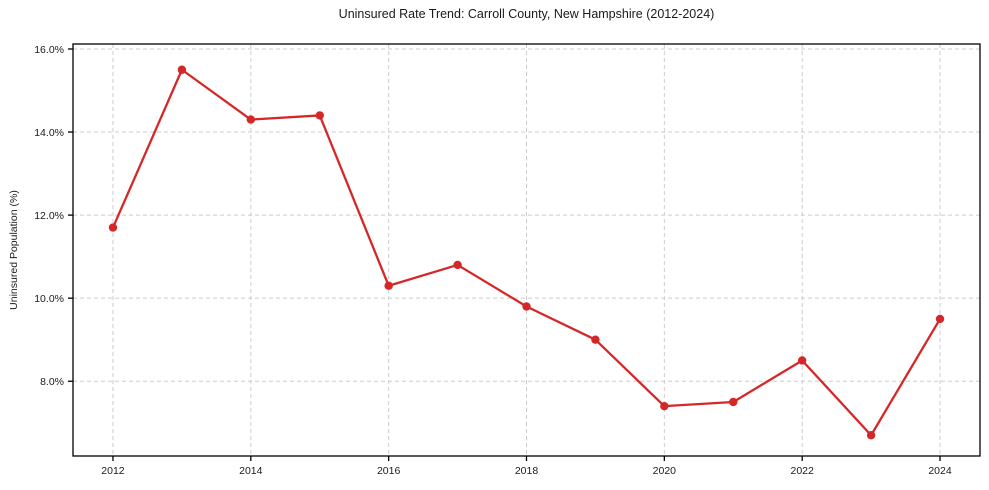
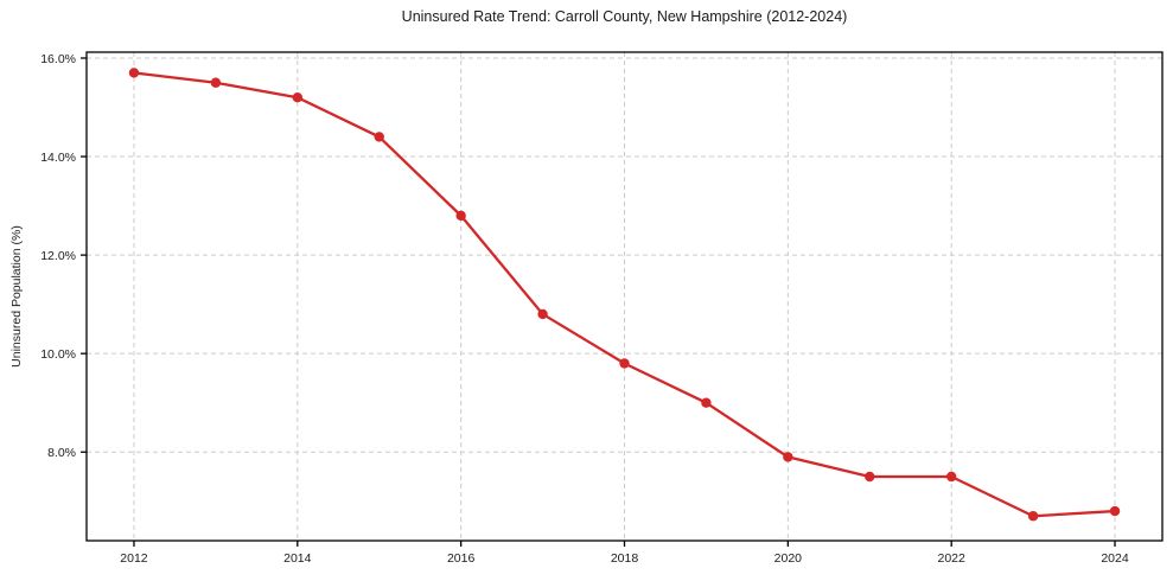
2012: 11.7% -> 15.7%
2014: 14.3% -> 15.2%
2016: 10.3% -> 12.8%
2020: 7.4% -> 7.9%
2022: 8.5% -> 7.5%
2024: 9.5% -> 6.8%
